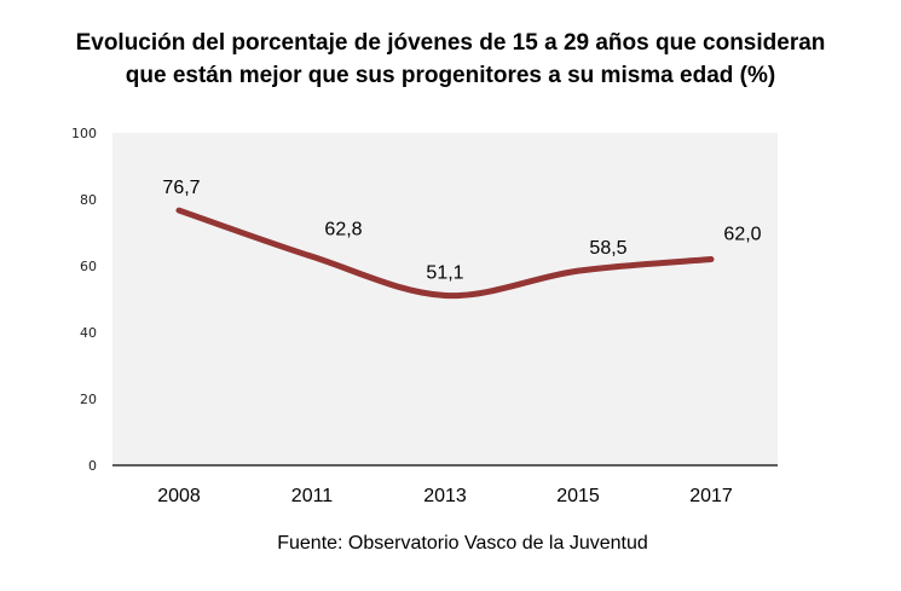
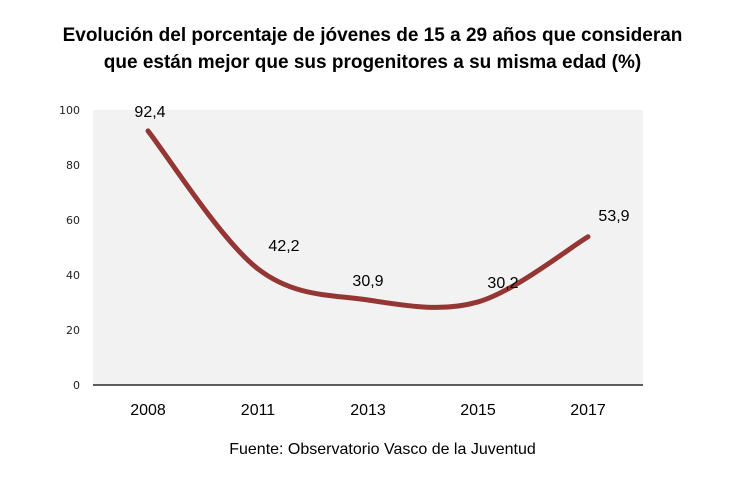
2008: 76,7 -> 92,4
2011: 62,8 -> 42,2
2013: 51,1 -> 30,9
2015: 58,5 -> 30,2
2017: 62,0 -> 53,9
